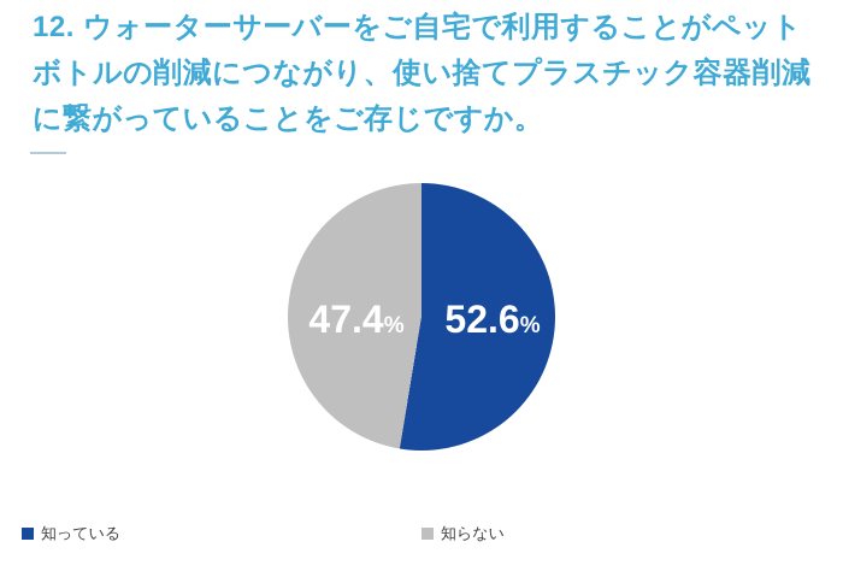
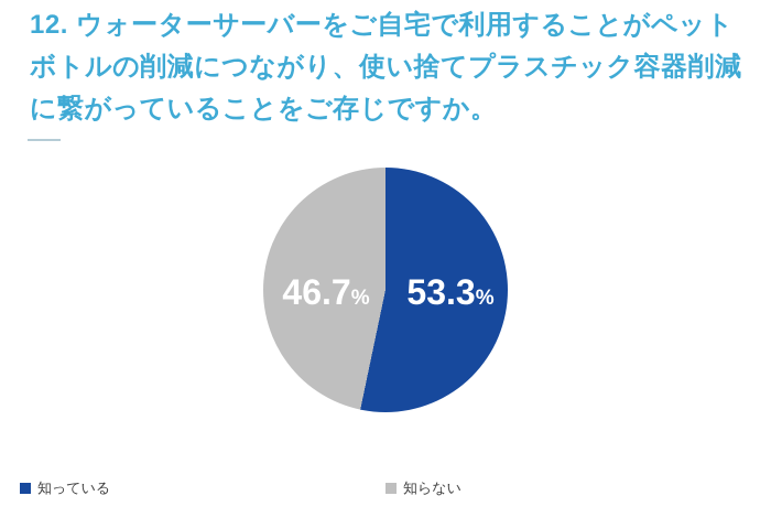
知っている: 52.6 -> 53.3
知らない: 47.4 -> 46.7
